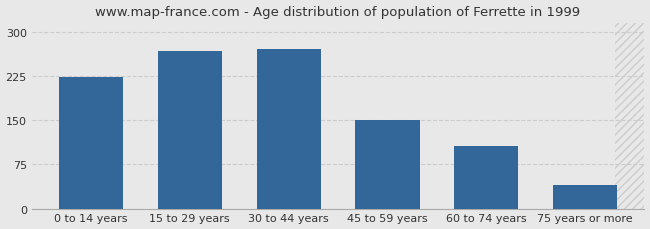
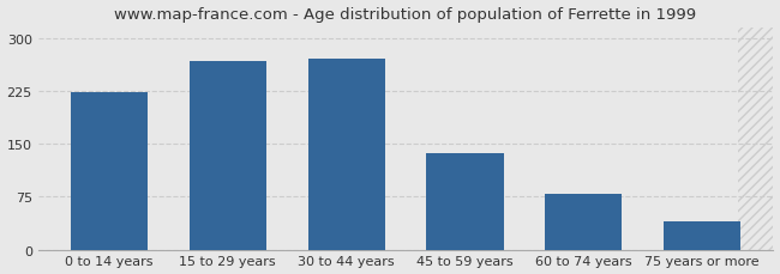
45 to 59 years: 150 -> 137
60 to 74 years: 106 -> 79
